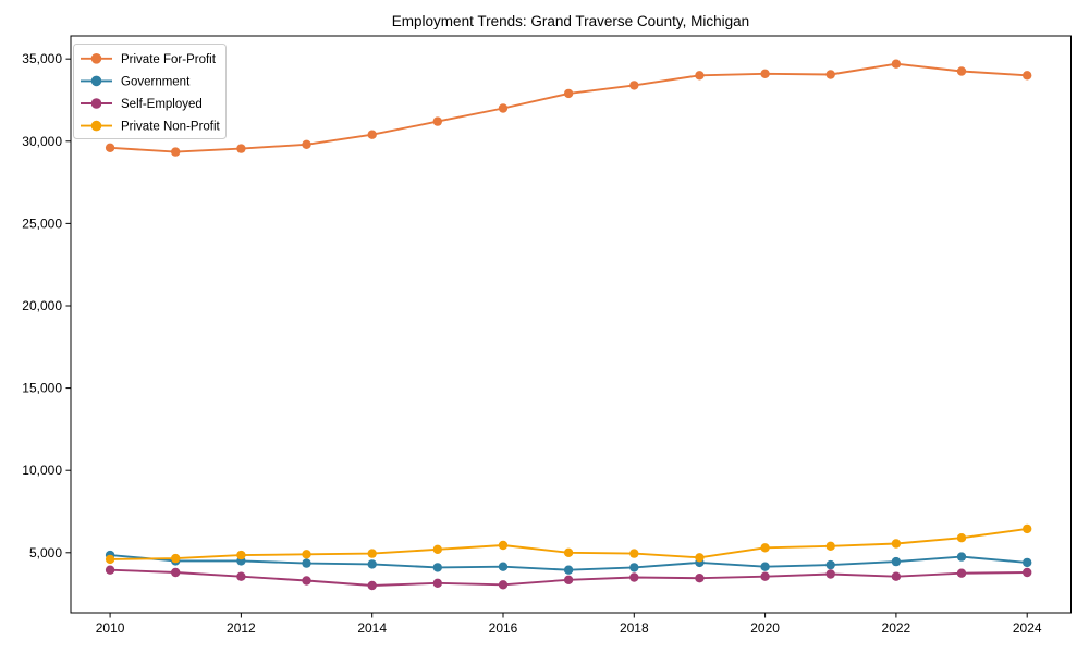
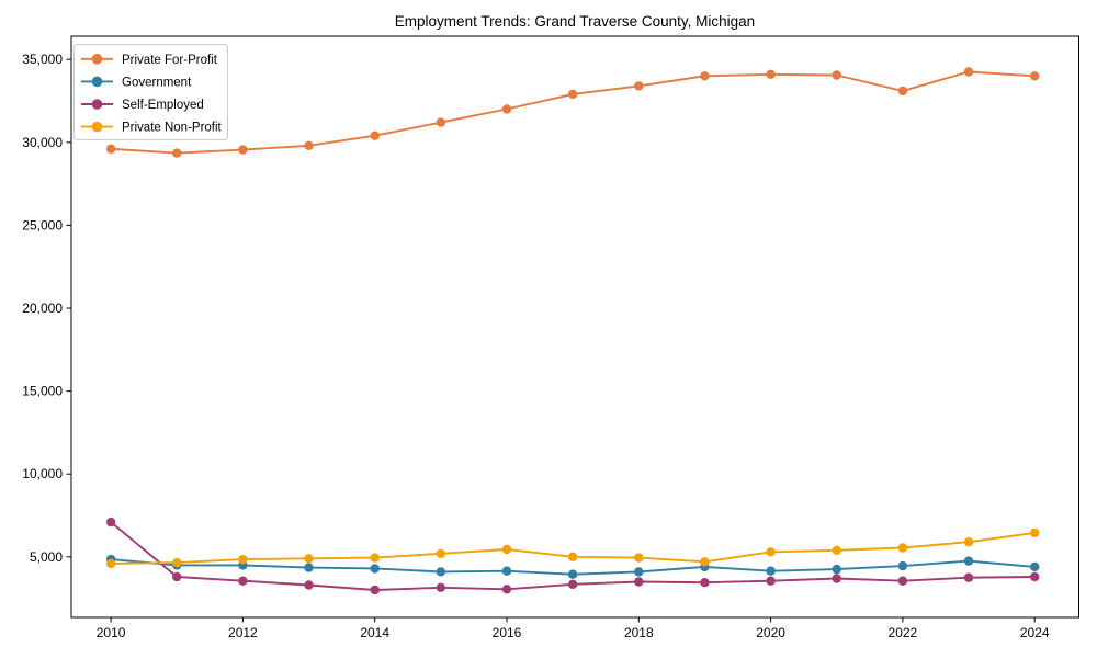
Self-Employed/2010: 4000 -> 7100
Private For-Profit/2022: 34700 -> 33100
